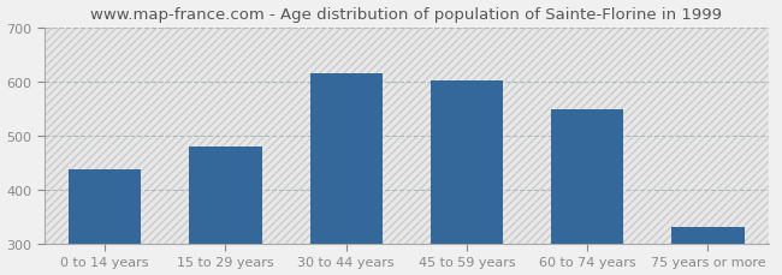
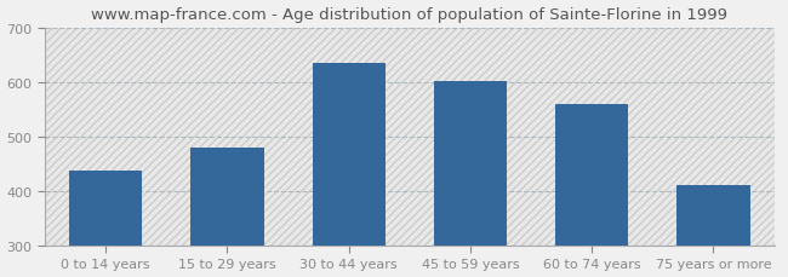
30 to 44 years: 615 -> 635
60 to 74 years: 548 -> 560
75 years or more: 332 -> 410
